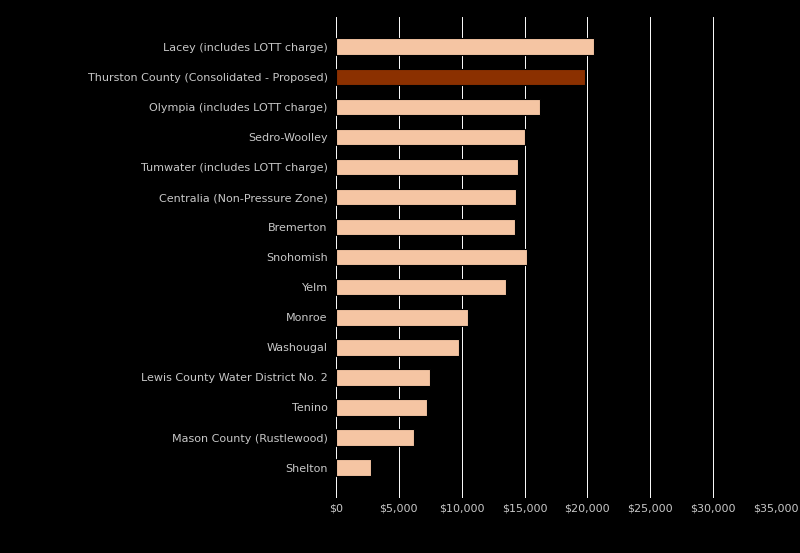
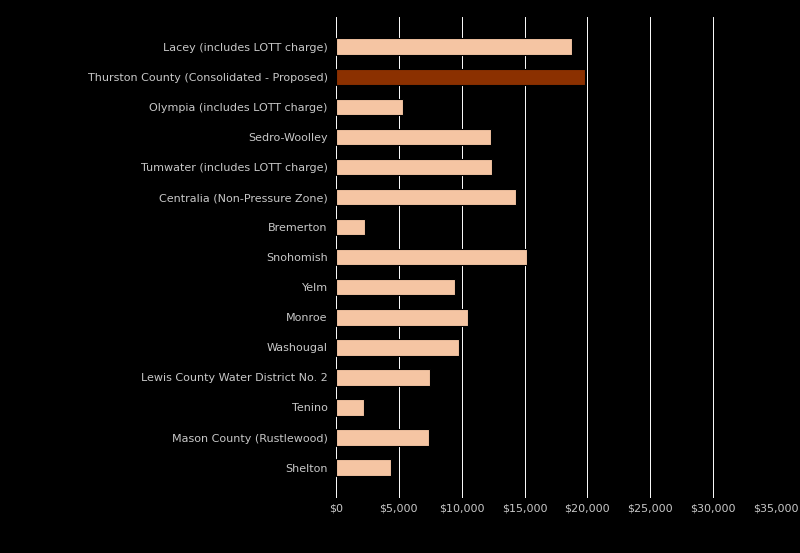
Lacey (includes LOTT charge): $20,500 -> $18,800
Olympia (includes LOTT charge): $16,200 -> $5,300
Sedro-Woolley: $15,000 -> $12,300
Tumwater (includes LOTT charge): $14,500 -> $12,400
Bremerton: $14,200 -> $2,300
Yelm: $13,500 -> $9,500
Tenino: $7,200 -> $2,200
Mason County (Rustlewood): $6,200 -> $7,400
Shelton: $2,800 -> $4,400
